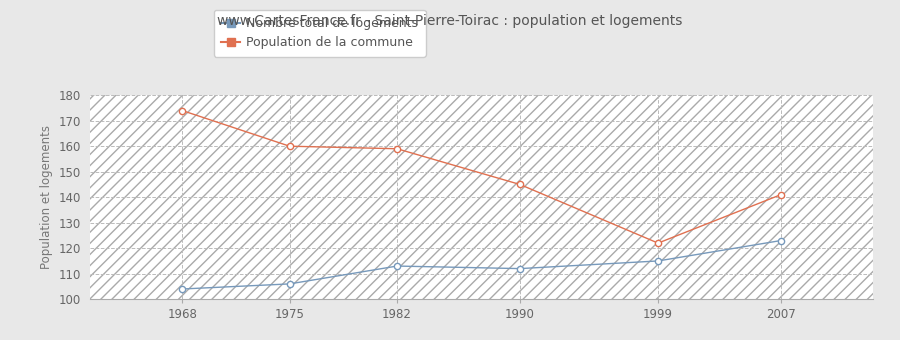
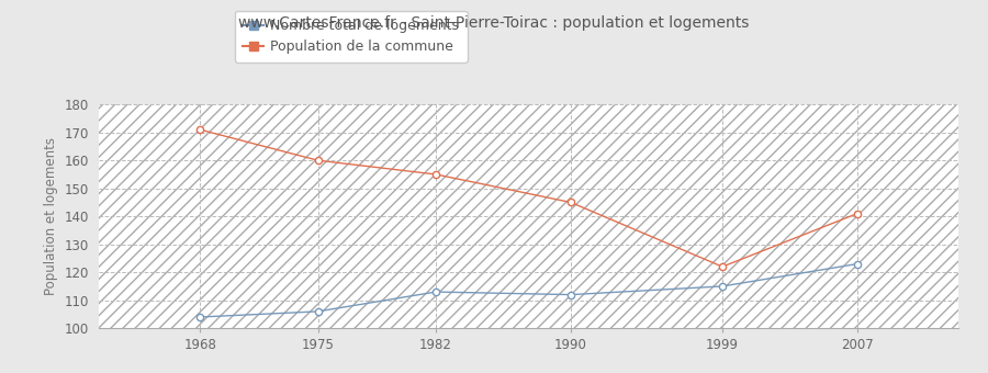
Population de la commune/1968: 174 -> 171
Population de la commune/1982: 159 -> 155
